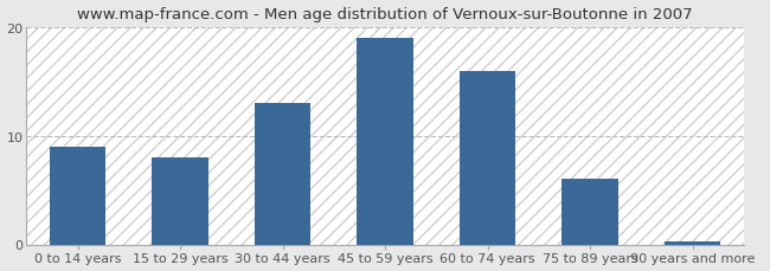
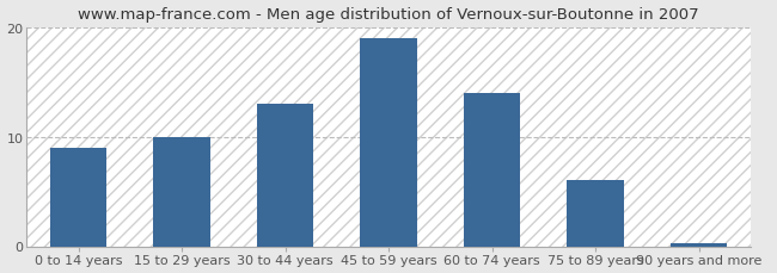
15 to 29 years: 8.0 -> 10.0
60 to 74 years: 16.0 -> 14.0
